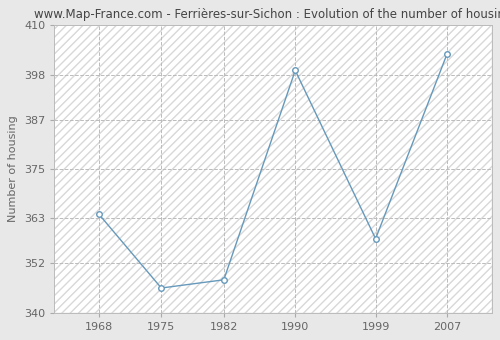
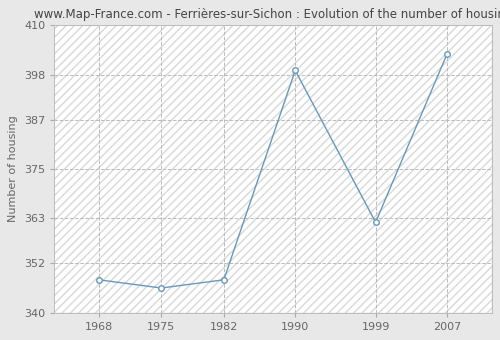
1968: 364 -> 348
1999: 358 -> 362
